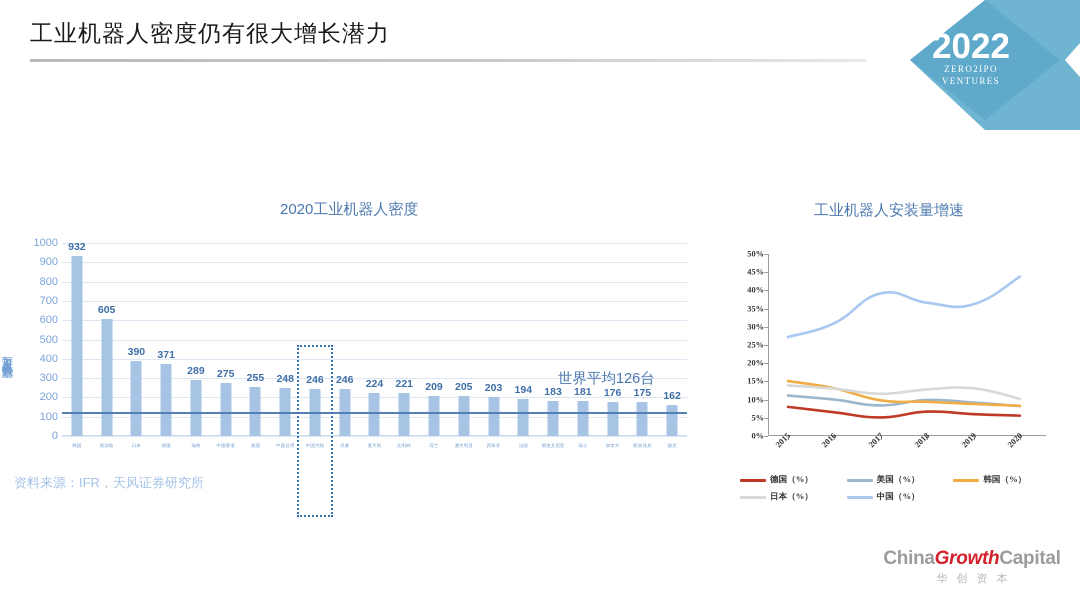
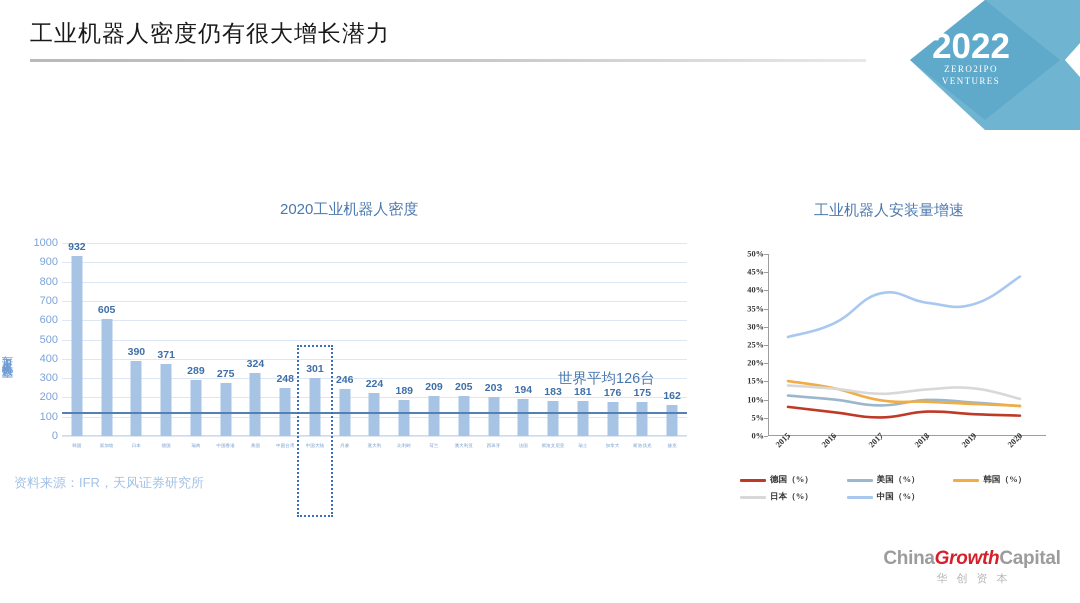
2020工业机器人密度/美国: 255 -> 324
2020工业机器人密度/中国大陆: 246 -> 301
2020工业机器人密度/比利时: 221 -> 189
